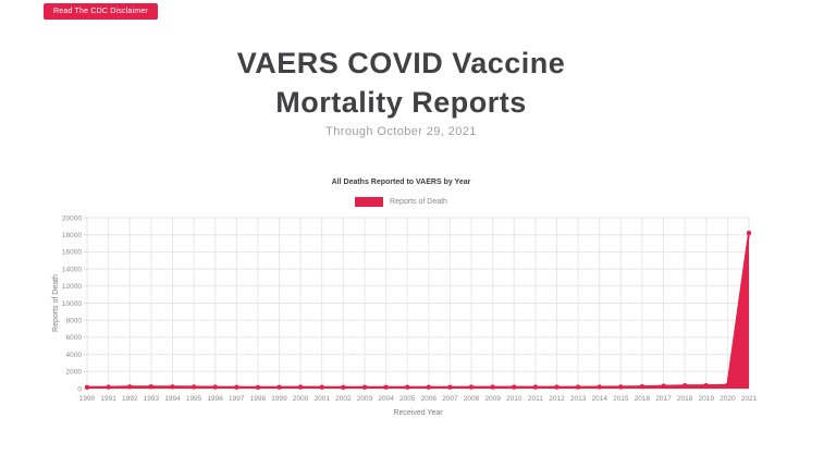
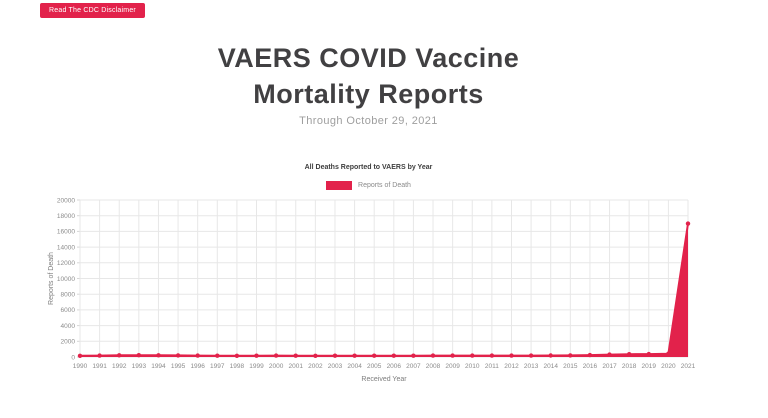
2021: 18000 -> 17000
